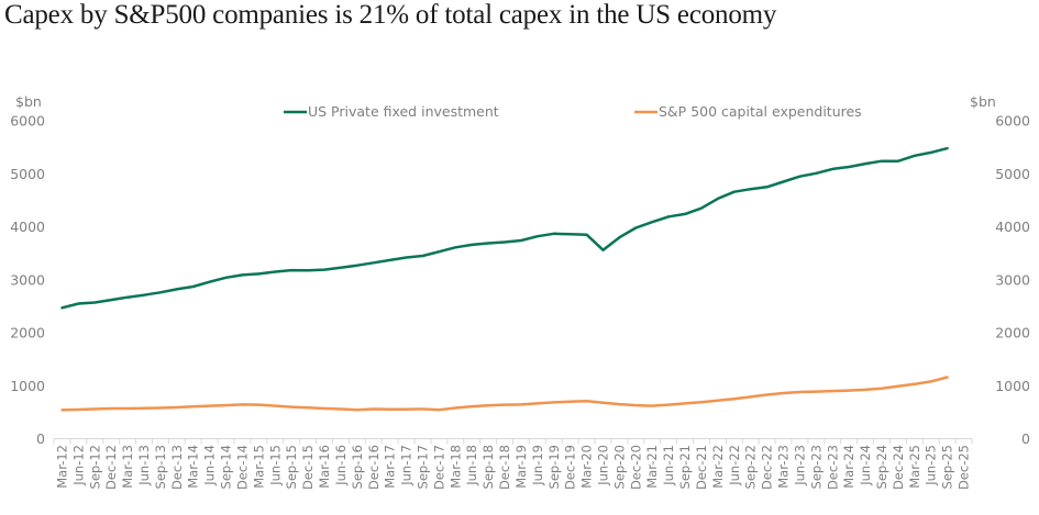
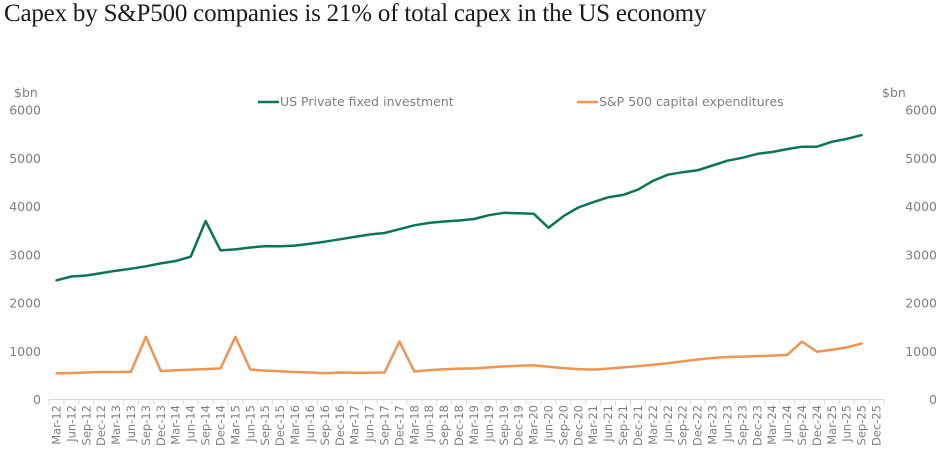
S&P 500 capital expenditures/Sep-13: 600 -> 1300
US Private fixed investment/Sep-14: 3000 -> 3700
S&P 500 capital expenditures/Mar-15: 600 -> 1300
S&P 500 capital expenditures/Dec-17: 500 -> 1200
S&P 500 capital expenditures/Sep-24: 1000 -> 1200
